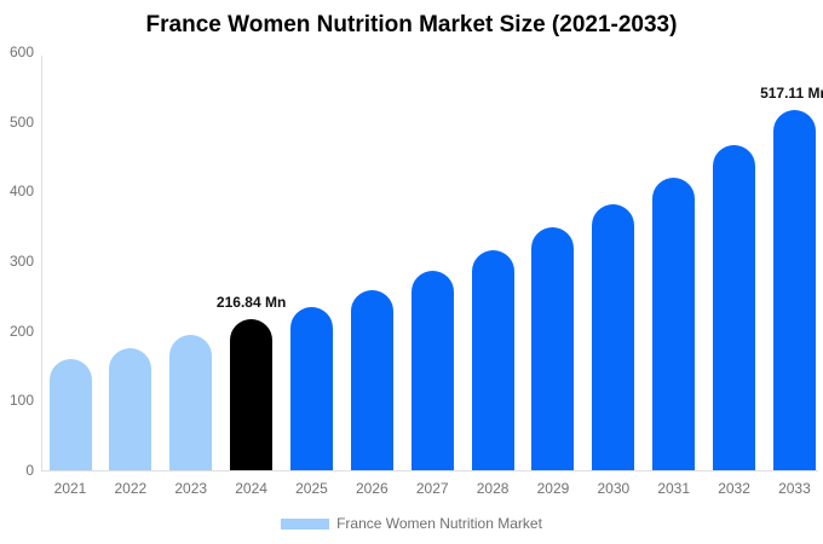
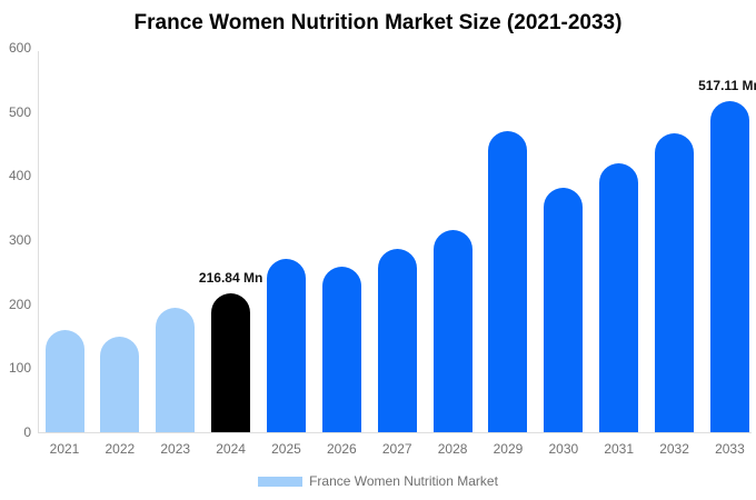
2022: 180 -> 150
2025: 230 -> 270
2029: 350 -> 470
